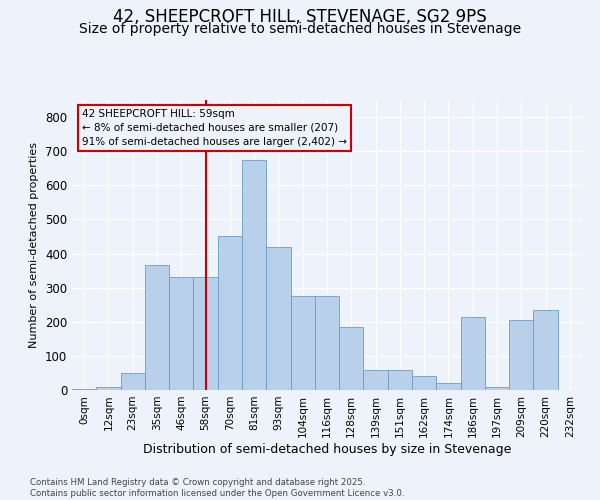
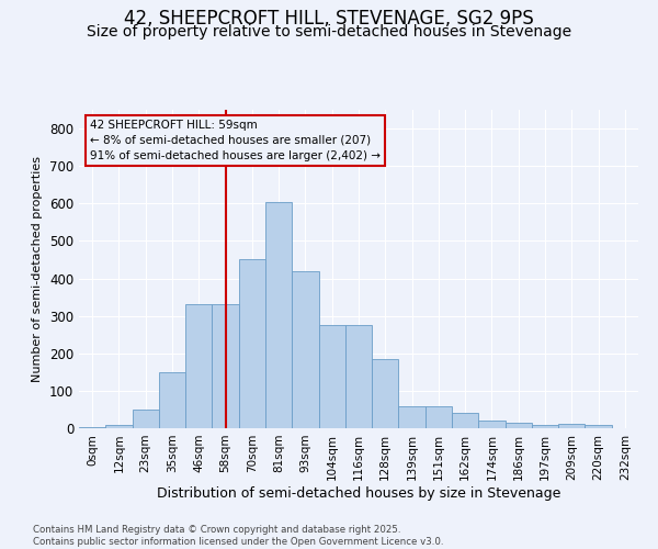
35sqm: 365 -> 150
81sqm: 675 -> 605
186sqm: 215 -> 15
209sqm: 205 -> 12
220sqm: 235 -> 10
